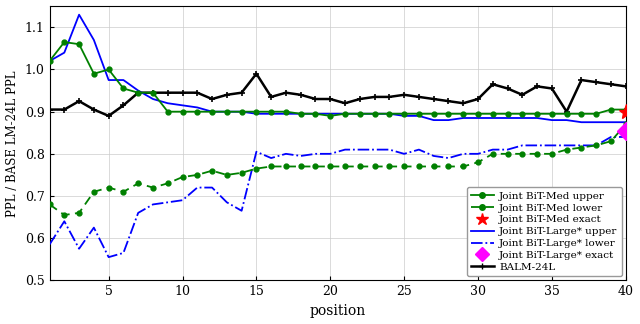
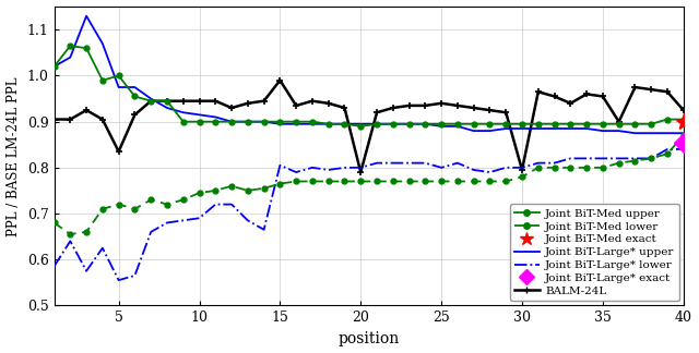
BALM-24L/5: 0.890 -> 0.835
BALM-24L/20: 0.930 -> 0.790
BALM-24L/30: 0.930 -> 0.795
BALM-24L/40: 0.960 -> 0.925
